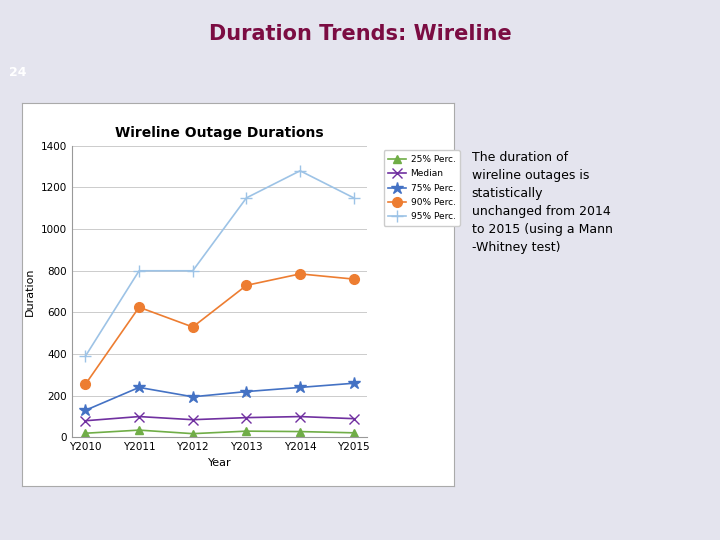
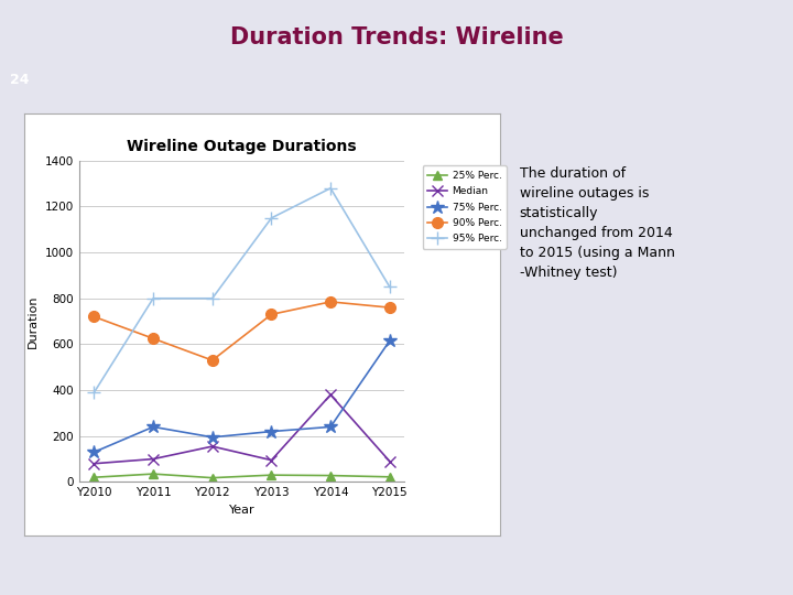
90% Perc./Y2010: 255 -> 720
Median/Y2012: 85 -> 155
Median/Y2014: 100 -> 380
75% Perc./Y2015: 260 -> 615
95% Perc./Y2015: 1150 -> 850
